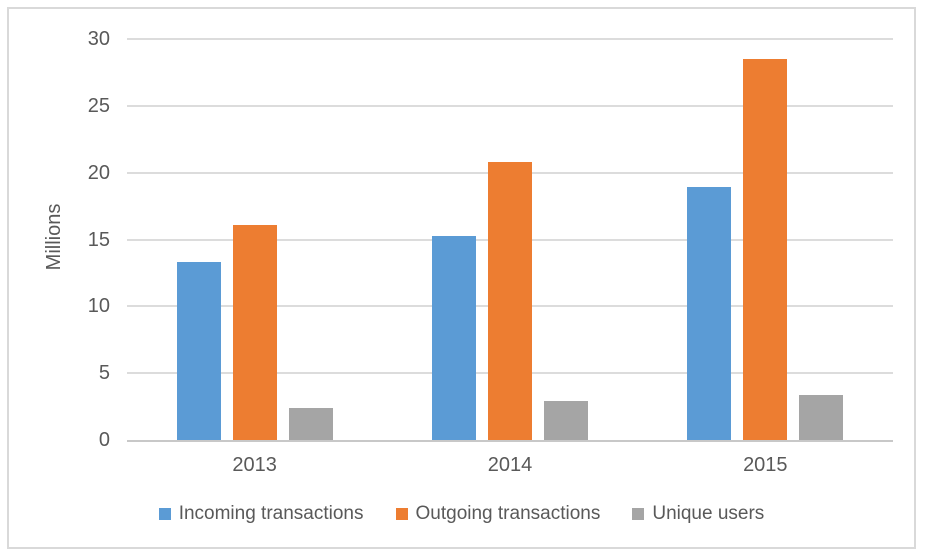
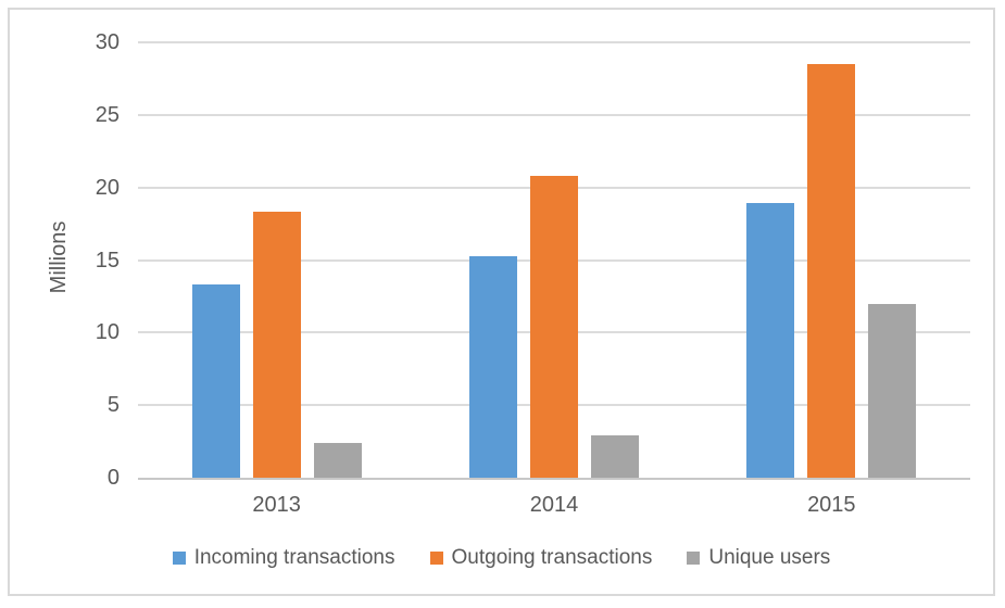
Outgoing transactions/2013: 16.1 -> 18.3
Unique users/2015: 3.4 -> 12.0
